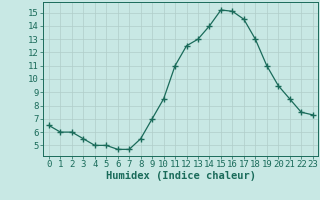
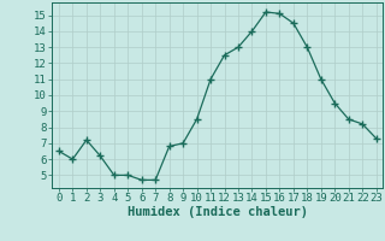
2: 6.0 -> 7.2
3: 5.5 -> 6.2
8: 5.5 -> 6.8
22: 7.5 -> 8.2
